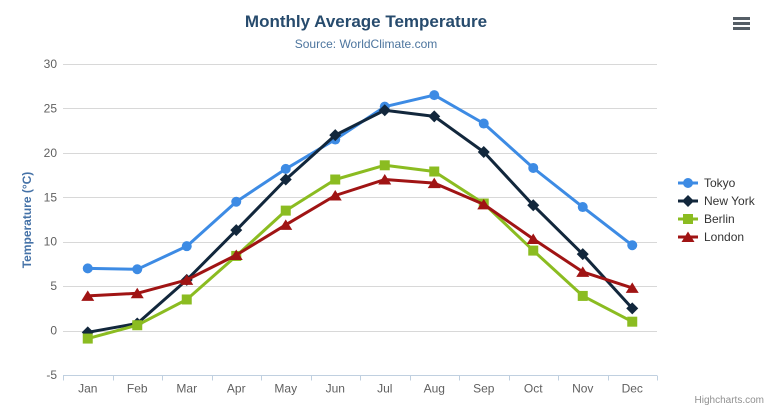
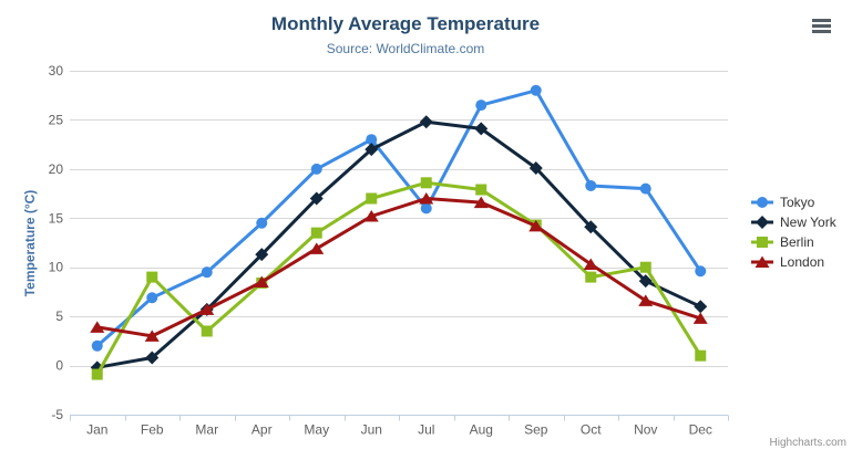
Tokyo/Jan: 7 -> 2
Berlin/Feb: 1 -> 9
London/Feb: 4 -> 3
Tokyo/May: 18 -> 20
Tokyo/Jun: 22 -> 23
Tokyo/Jul: 25 -> 16
Tokyo/Sep: 23 -> 28
Tokyo/Nov: 14 -> 18
Berlin/Nov: 4 -> 10
New York/Dec: 2 -> 6
